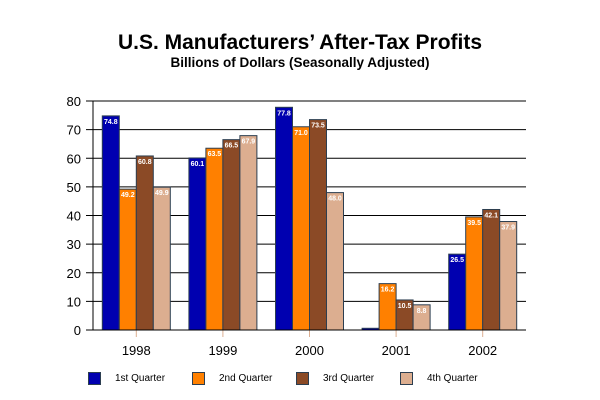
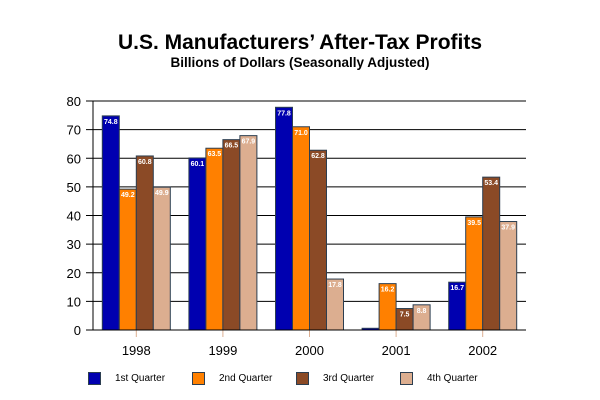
3rd Quarter/2000: 73.5 -> 62.8
4th Quarter/2000: 48.0 -> 17.8
3rd Quarter/2001: 10.5 -> 7.5
1st Quarter/2002: 26.5 -> 16.7
3rd Quarter/2002: 42.1 -> 53.4
